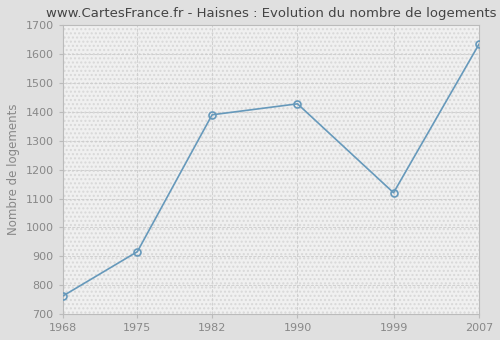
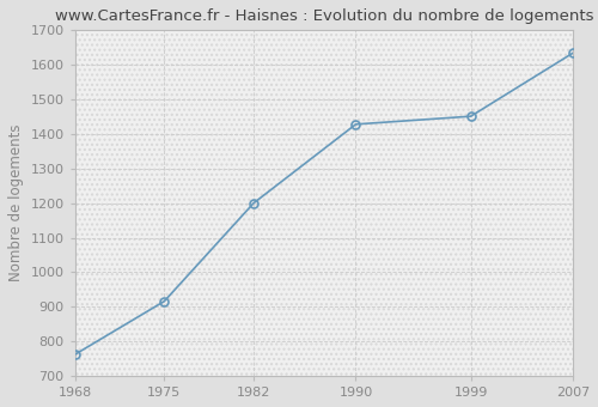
1982: 1390 -> 1200
1999: 1120 -> 1451
